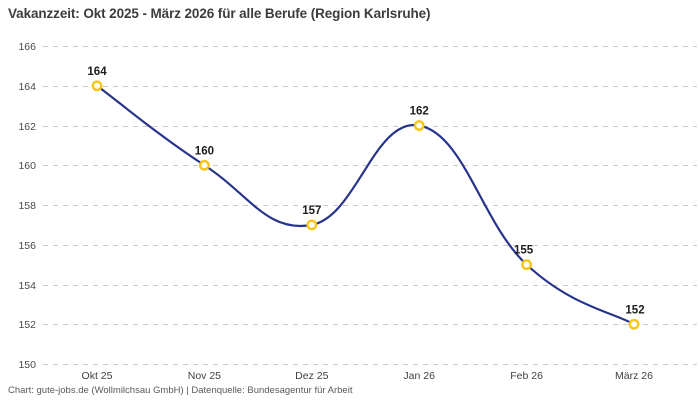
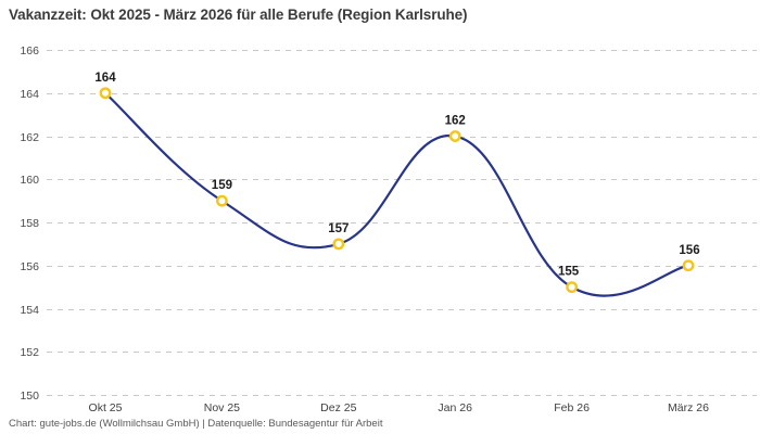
Nov 25: 160 -> 159
März 26: 152 -> 156
